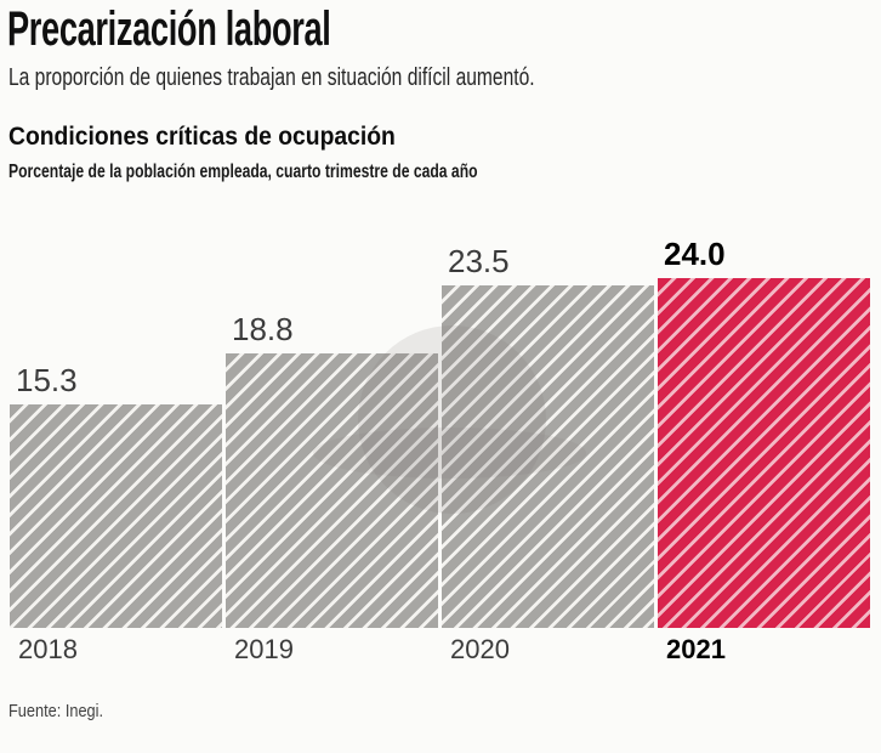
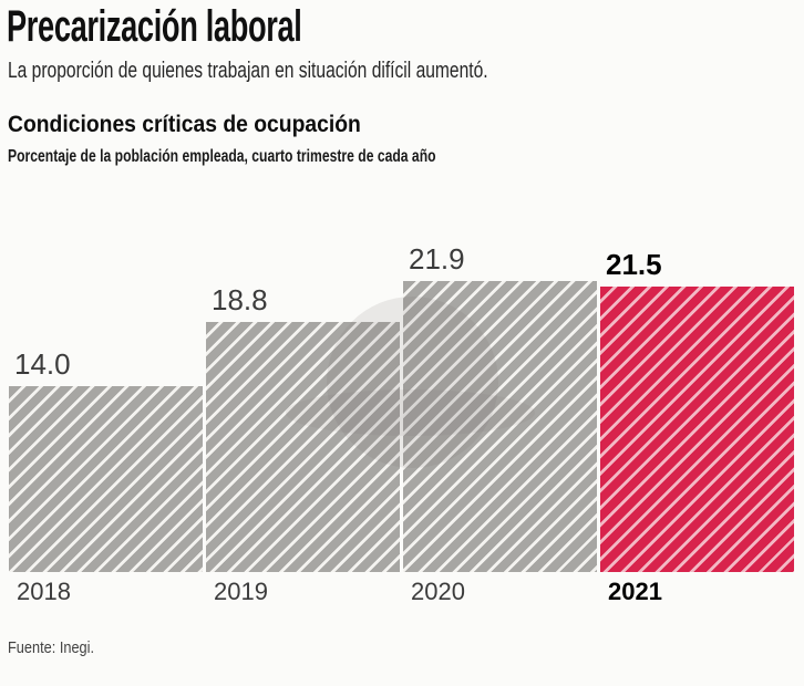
2018: 15.3 -> 14.0
2020: 23.5 -> 21.9
2021: 24.0 -> 21.5
